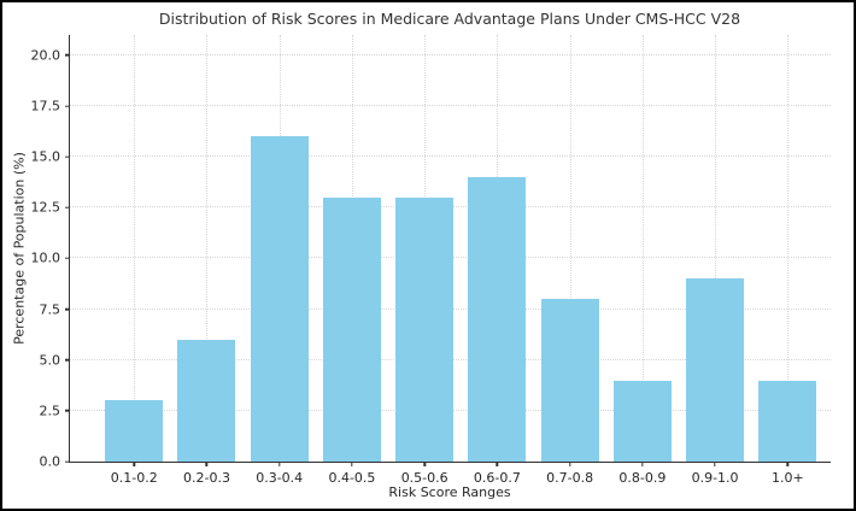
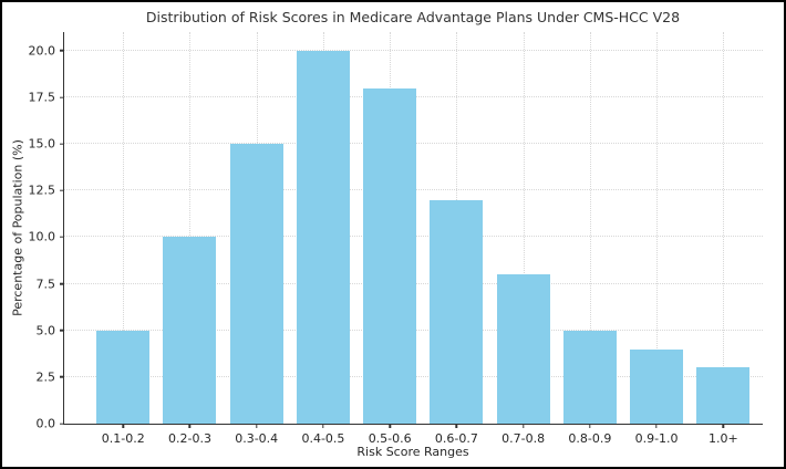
0.1-0.2: 3 -> 5
0.2-0.3: 6 -> 10
0.3-0.4: 16 -> 15
0.4-0.5: 13 -> 20
0.5-0.6: 13 -> 18
0.6-0.7: 14 -> 12
0.8-0.9: 4 -> 5
0.9-1.0: 9 -> 4
1.0+: 4 -> 3
